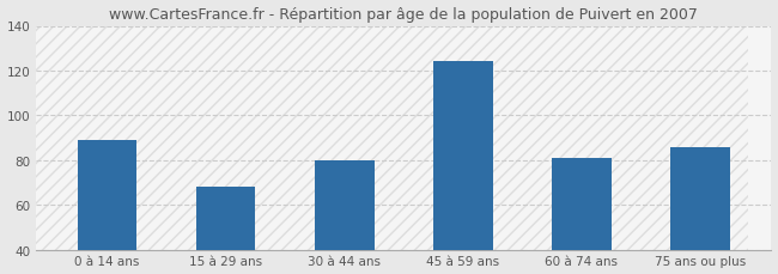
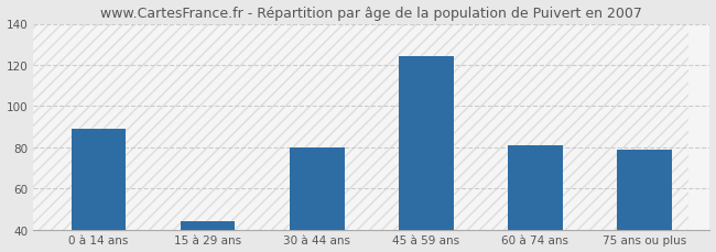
15 à 29 ans: 68 -> 44
75 ans ou plus: 86 -> 79
